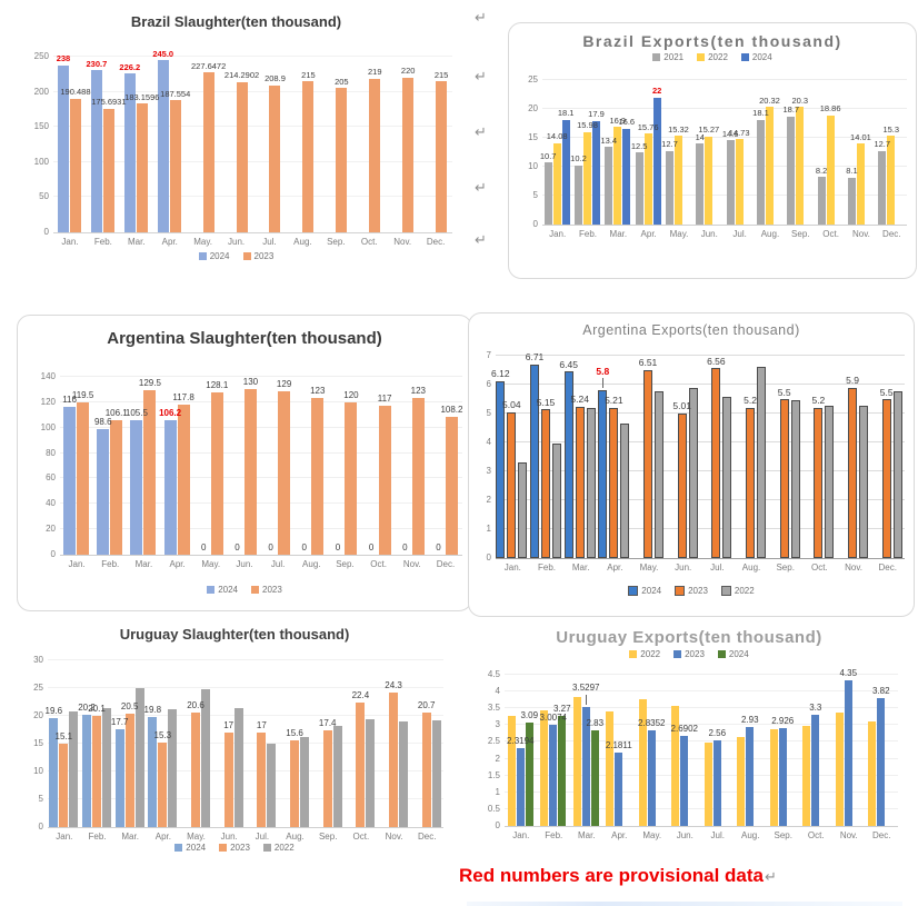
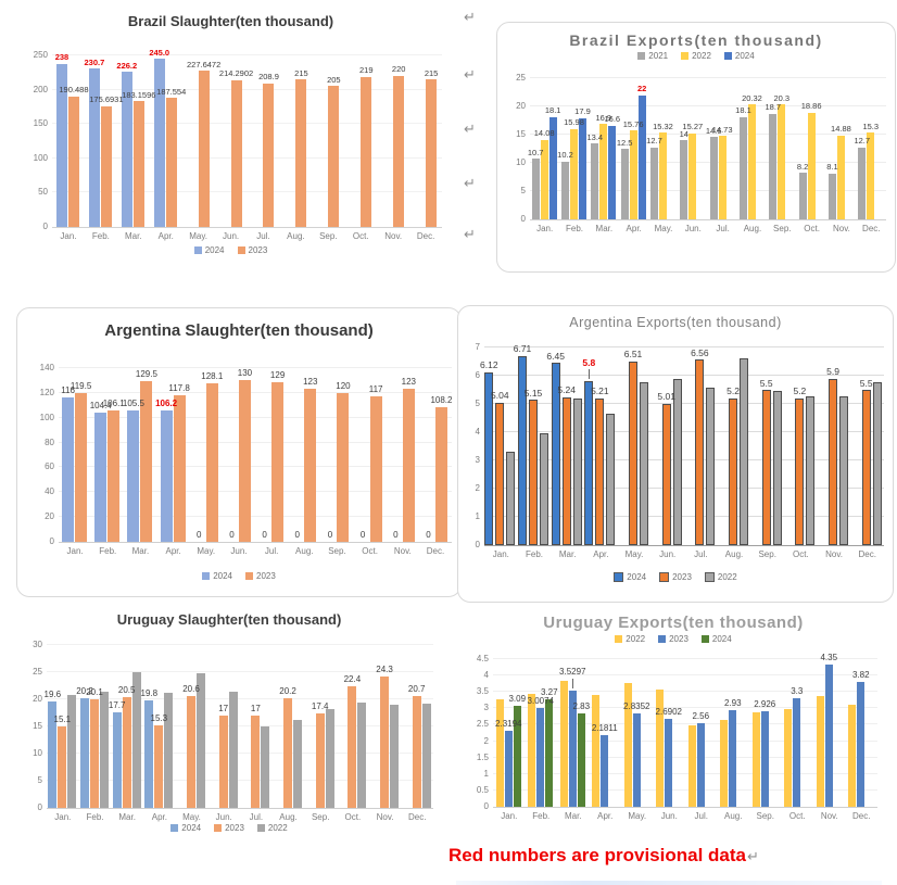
Brazil Exports(ten thousand)/2022/Nov.: 14.01 -> 14.88
Argentina Slaughter(ten thousand)/2024/Feb.: 98.6 -> 104.4
Uruguay Slaughter(ten thousand)/2023/Aug.: 15.6 -> 20.2
